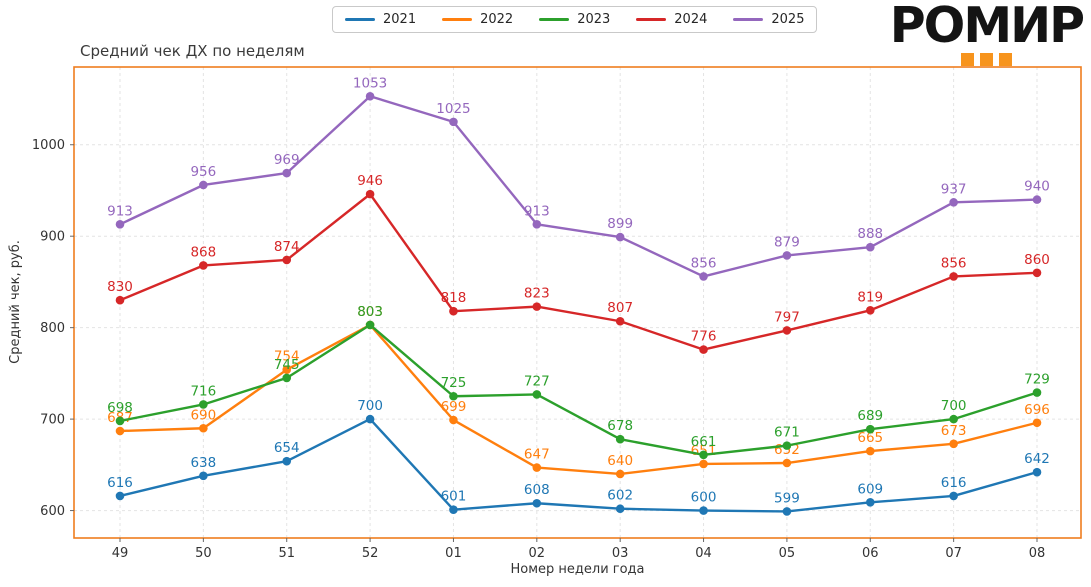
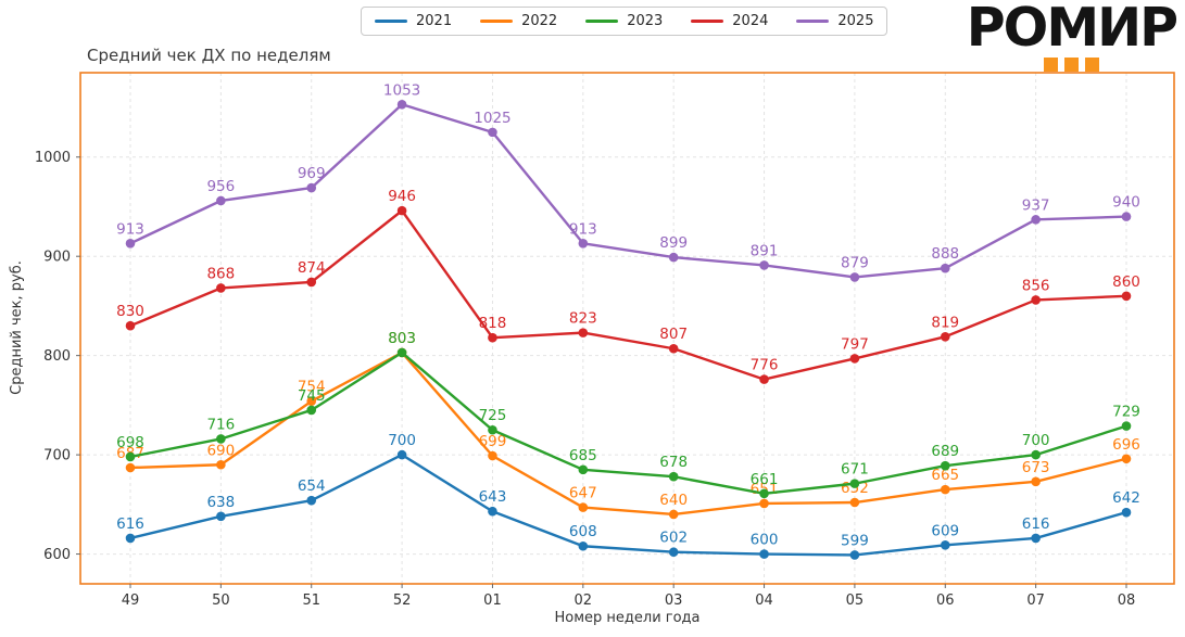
2021/01: 601 -> 643
2023/02: 727 -> 685
2025/04: 856 -> 891
